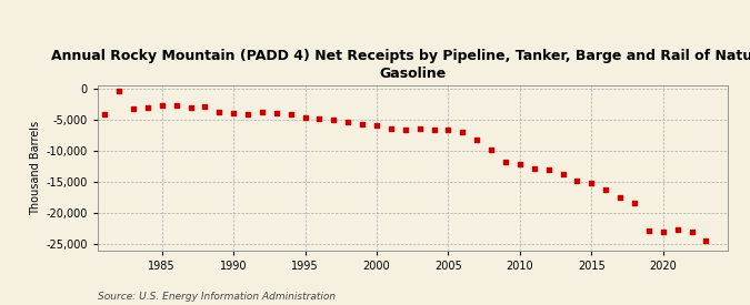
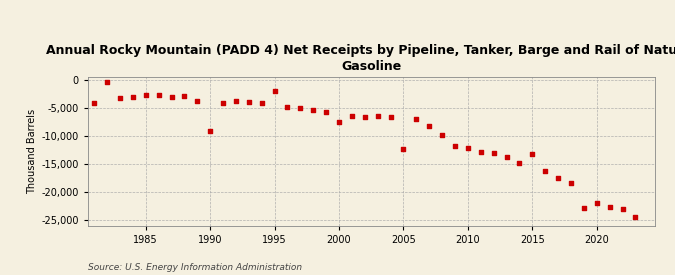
1990: -4,000 -> -9,200
1995: -4,700 -> -2,000
2000: -6,000 -> -7,600
2005: -6,700 -> -12,400
2015: -15,200 -> -13,200
2020: -23,000 -> -22,000
